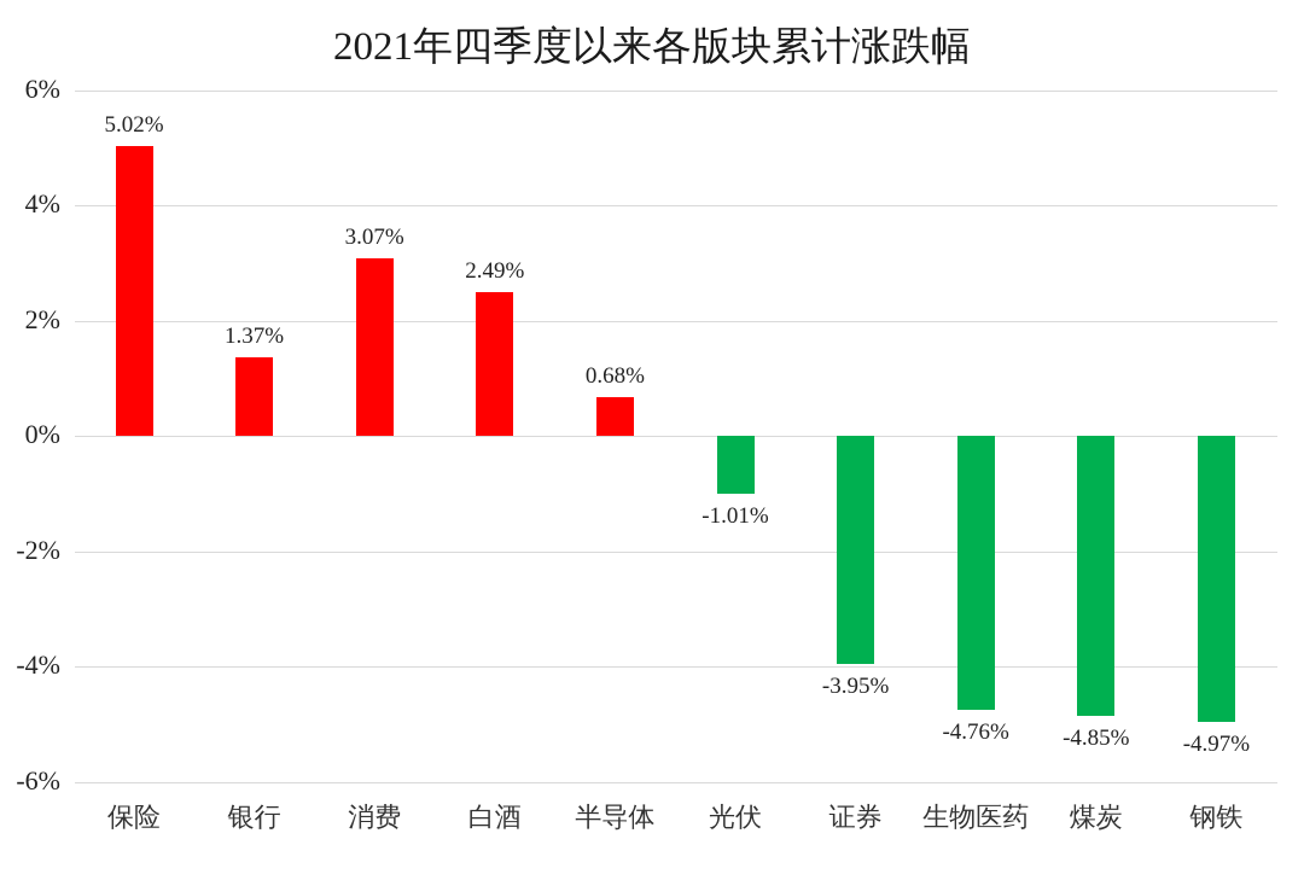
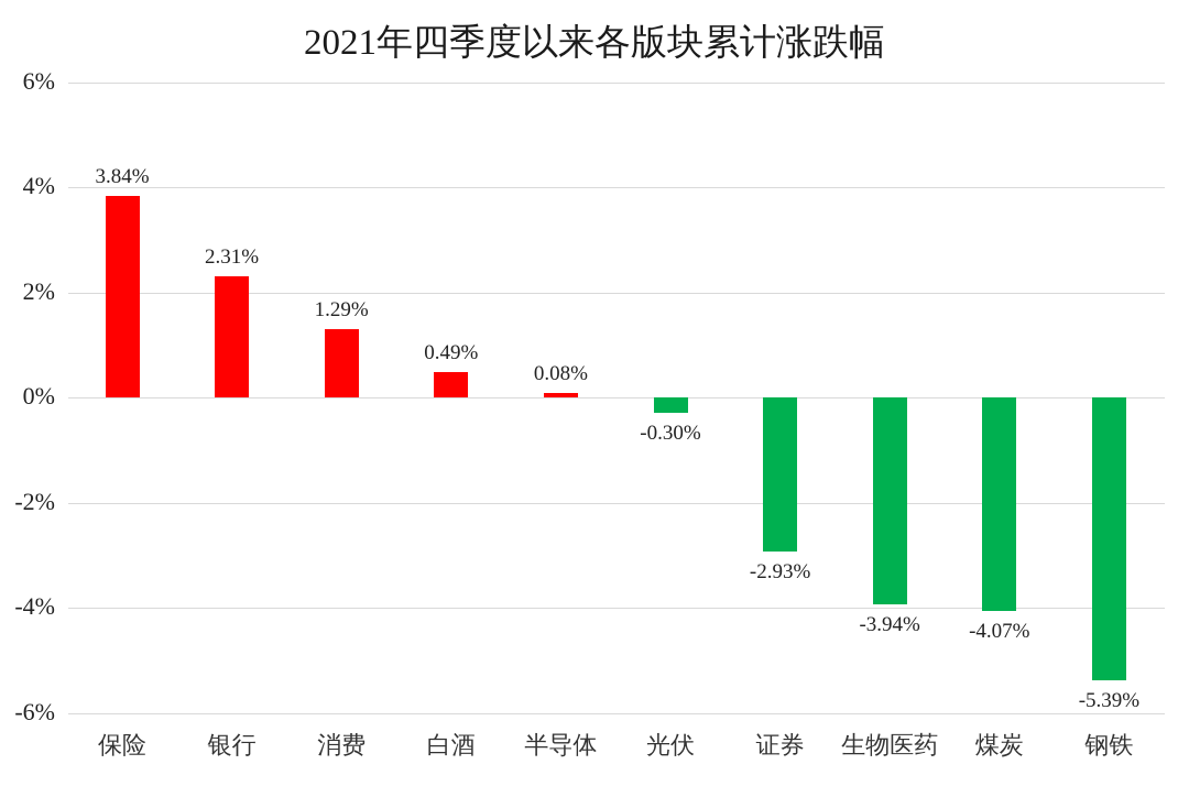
保险: 5.02% -> 3.84%
银行: 1.37% -> 2.31%
消费: 3.07% -> 1.29%
白酒: 2.49% -> 0.49%
半导体: 0.68% -> 0.08%
光伏: -1.01% -> -0.30%
证券: -3.95% -> -2.93%
生物医药: -4.76% -> -3.94%
煤炭: -4.85% -> -4.07%
钢铁: -4.97% -> -5.39%
